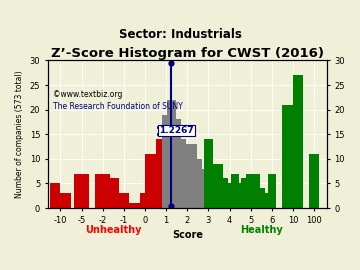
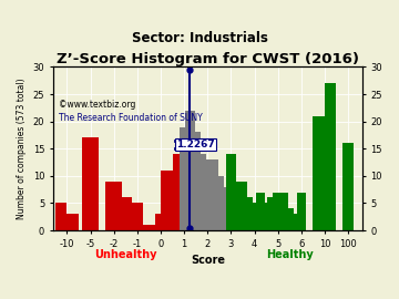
-5: 7 -> 17
-2: 7 -> 9
-1: 3 -> 5
100: 11 -> 16
